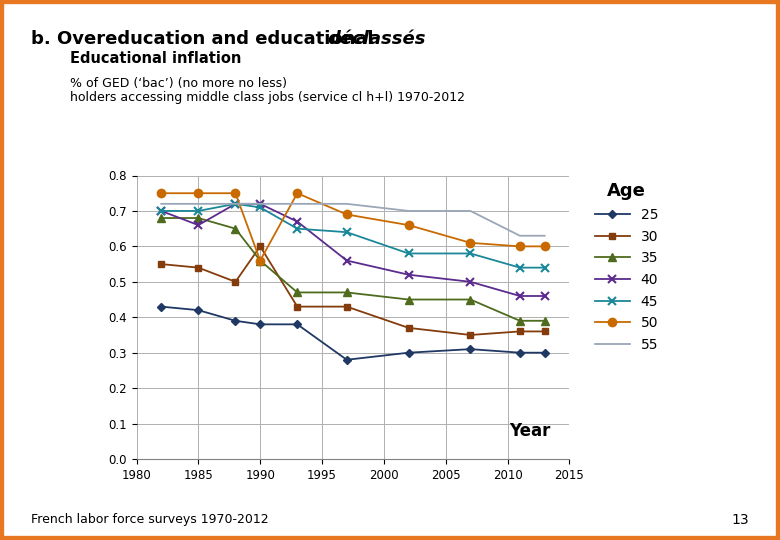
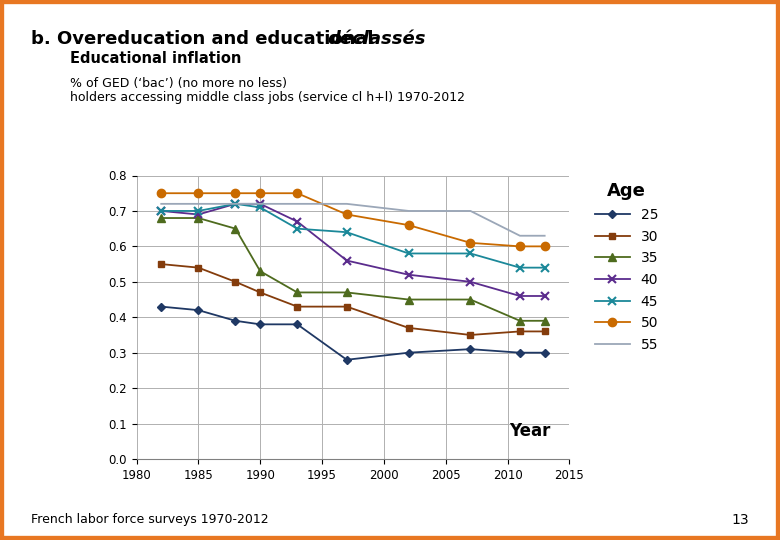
40/1985: 0.66 -> 0.69
30/1990: 0.60 -> 0.47
35/1990: 0.56 -> 0.53
50/1990: 0.56 -> 0.75
